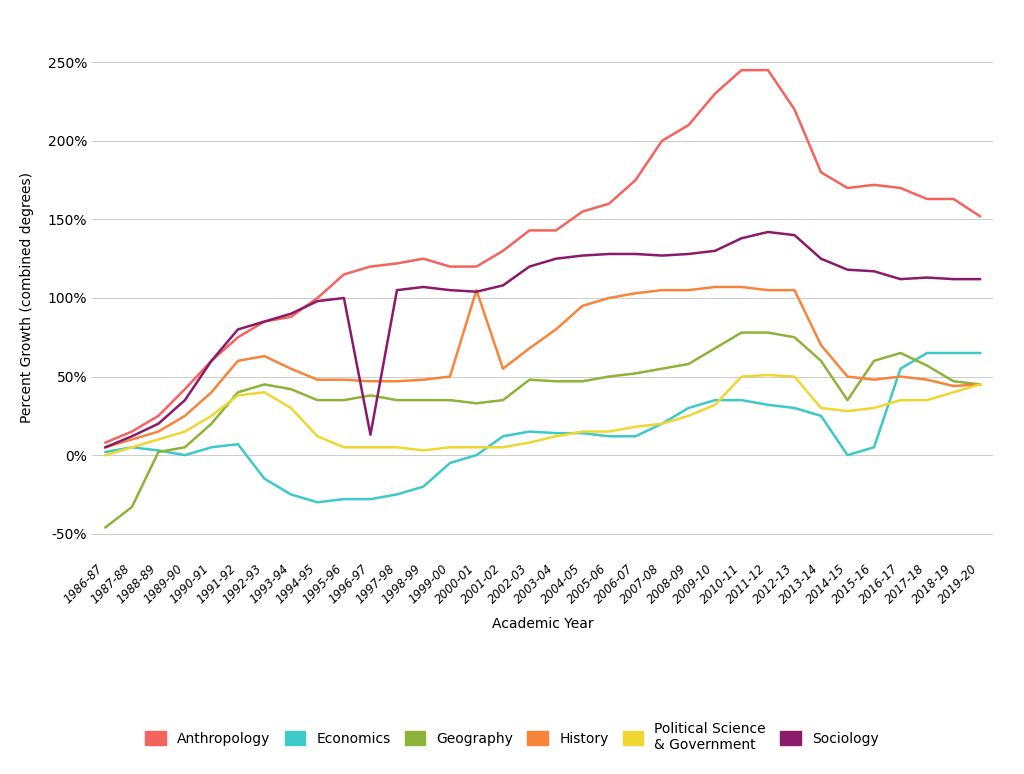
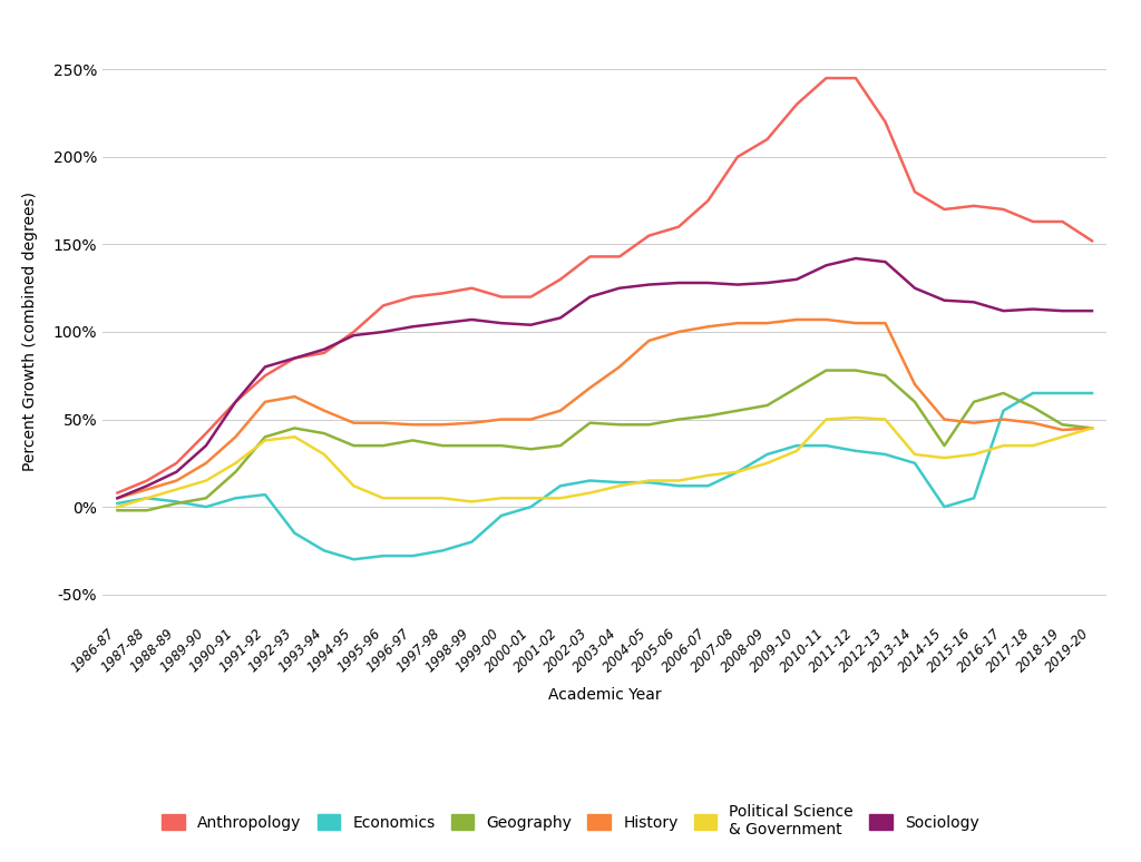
Geography/1986-87: -46% -> -2%
Geography/1987-88: -33% -> -2%
Sociology/1996-97: 13% -> 103%
History/2000-01: 105% -> 50%
